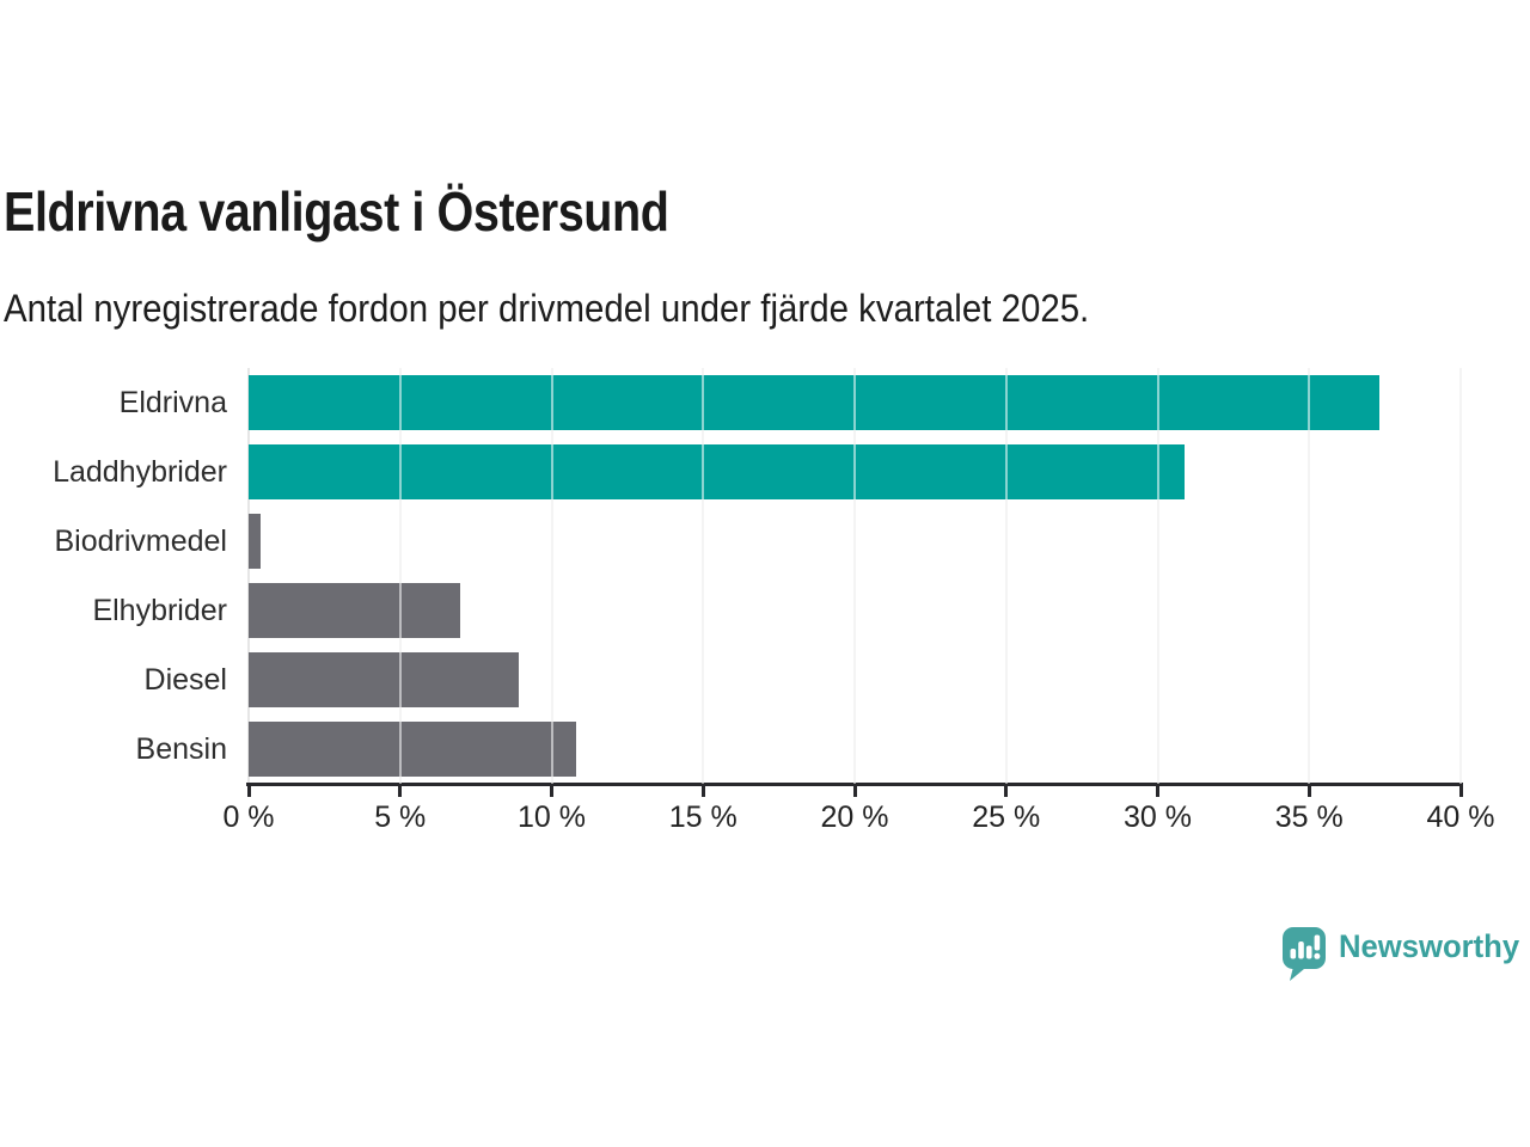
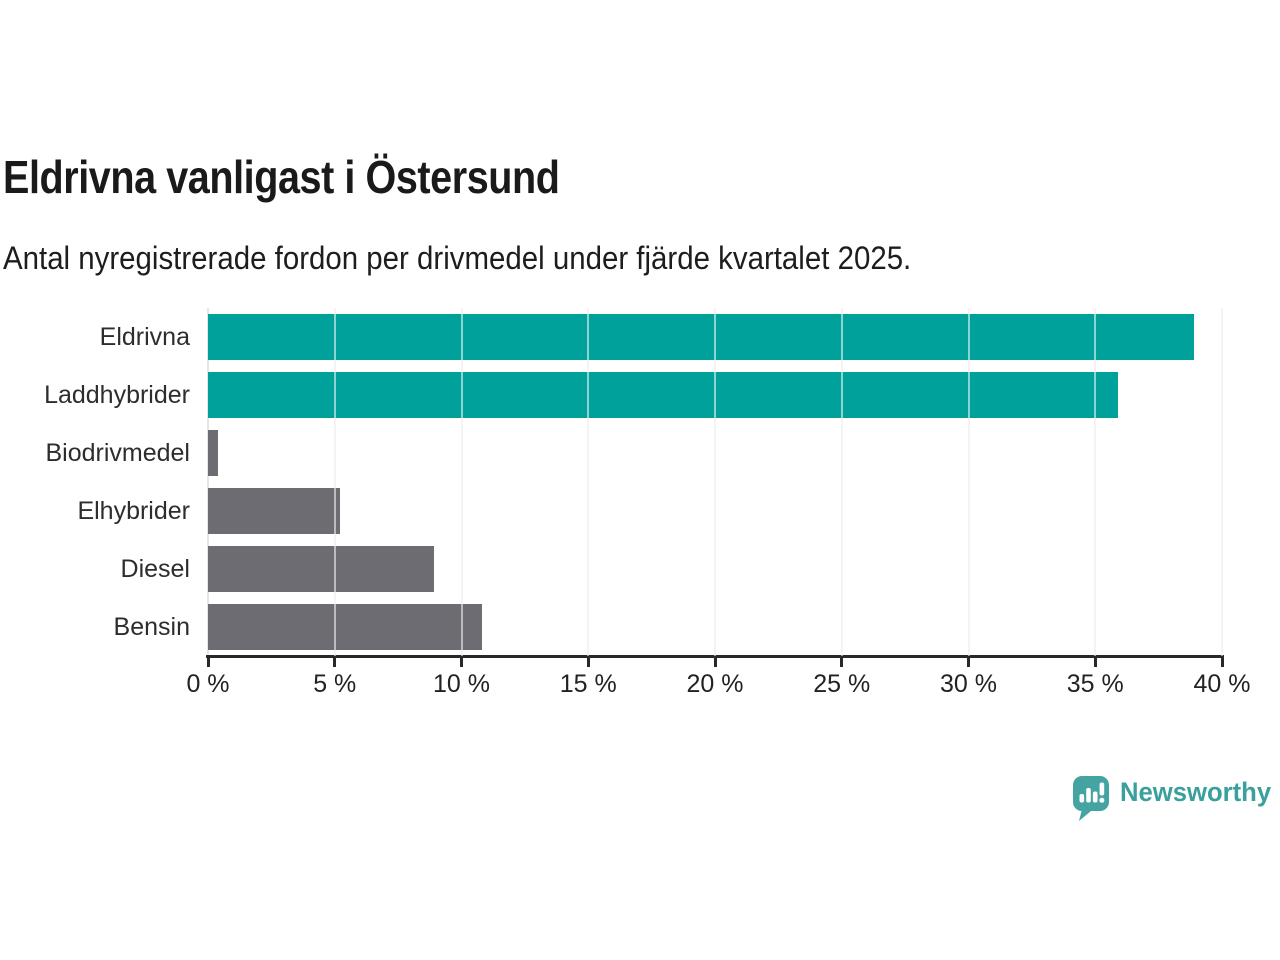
Eldrivna: 37.3% -> 38.9%
Laddhybrider: 30.9% -> 35.9%
Elhybrider: 7.0% -> 5.2%
